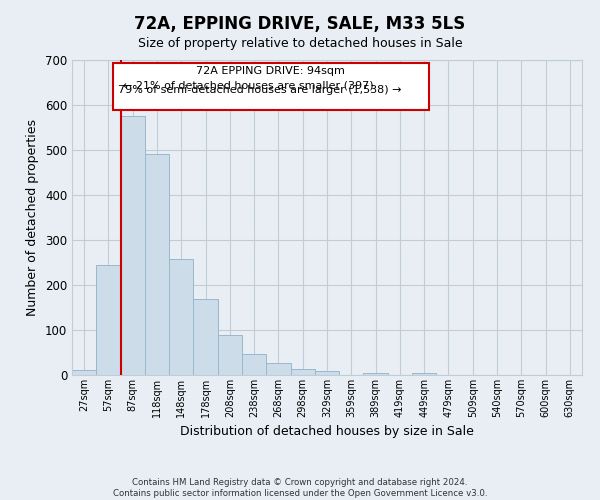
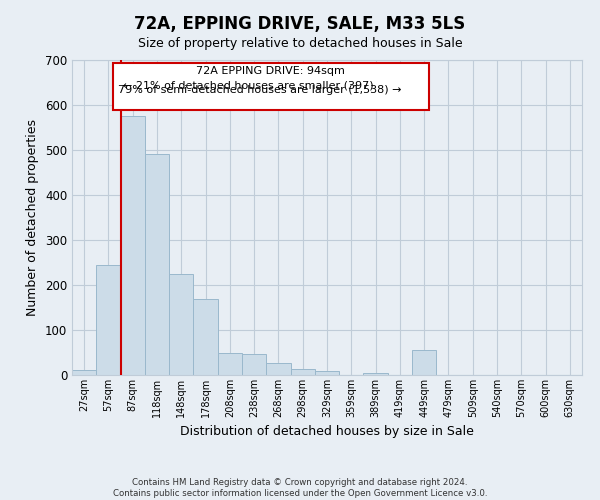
148sqm: 258 -> 225
208sqm: 90 -> 50
449sqm: 5 -> 55
